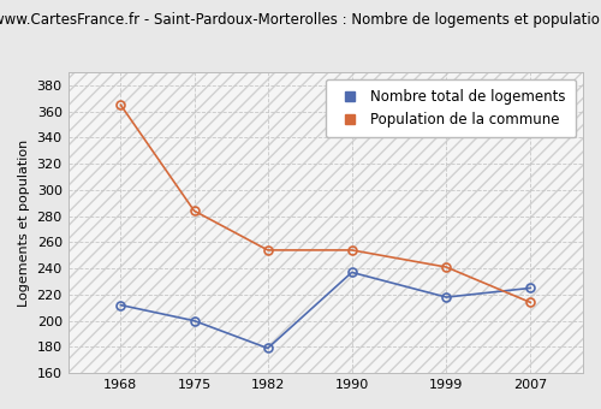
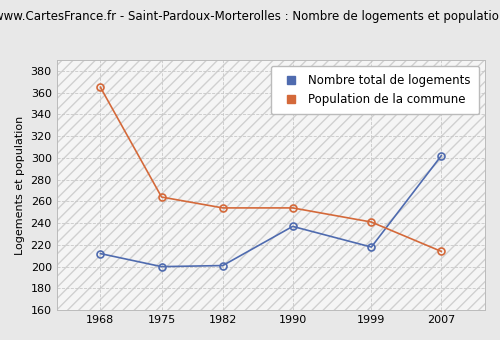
Population de la commune/1975: 284 -> 264
Nombre total de logements/1982: 179 -> 201
Nombre total de logements/2007: 225 -> 302
